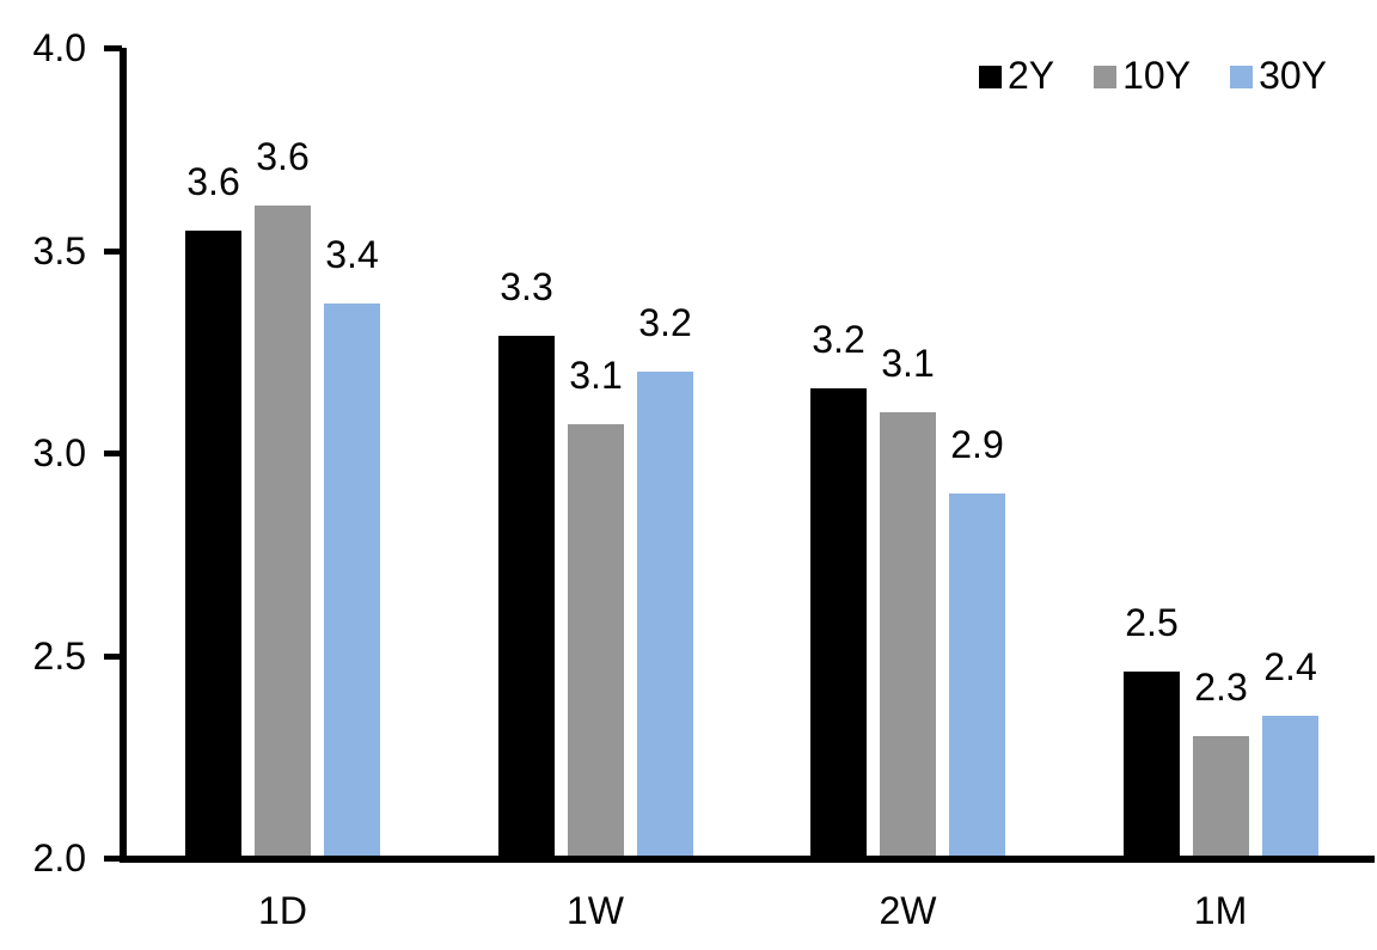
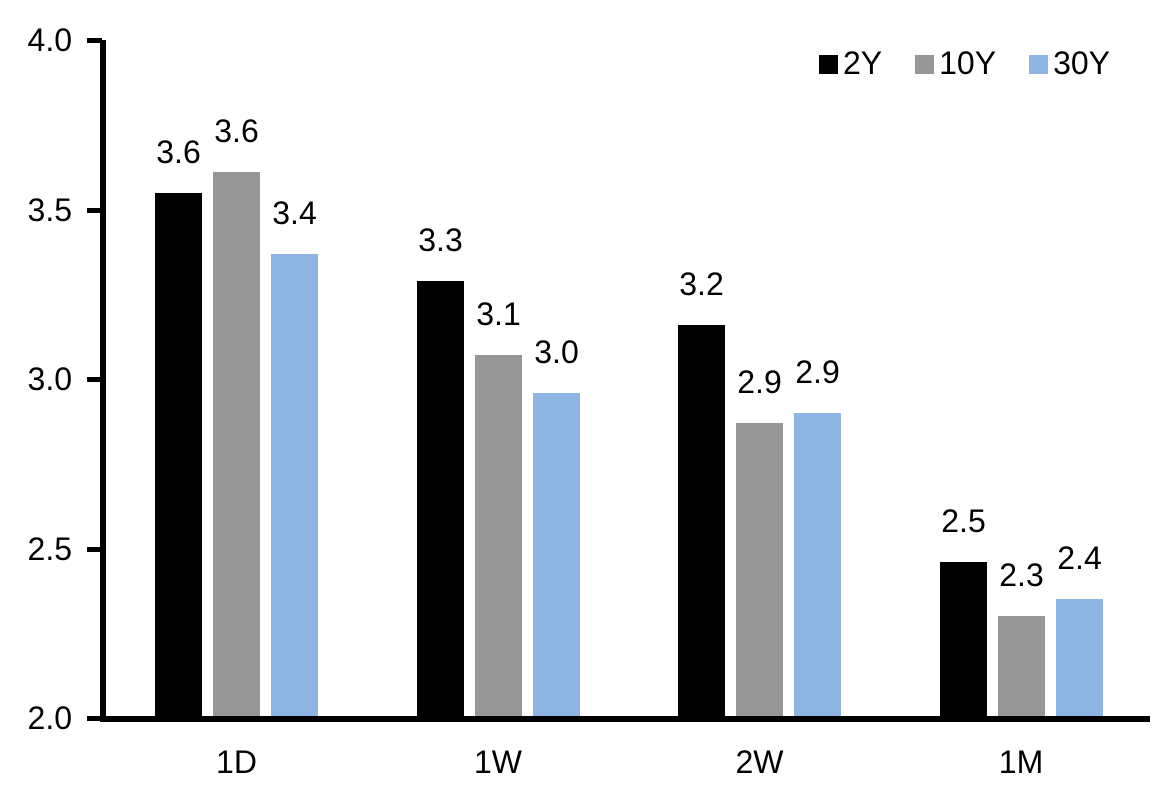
30Y/1W: 3.2 -> 3.0
10Y/2W: 3.1 -> 2.9
